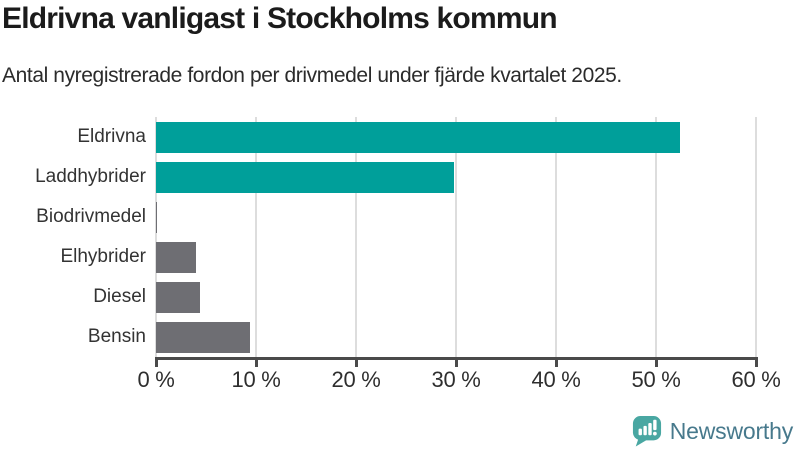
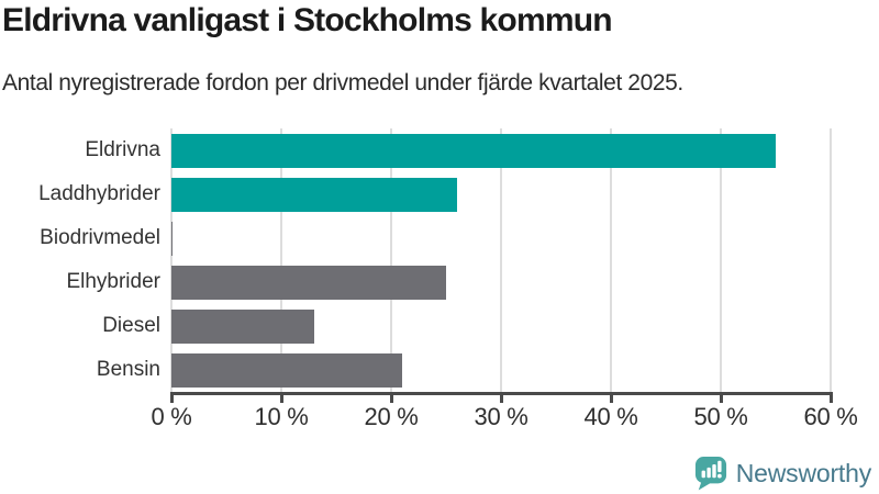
Eldrivna: 52% -> 55%
Laddhybrider: 30% -> 26%
Elhybrider: 4% -> 25%
Diesel: 4% -> 13%
Bensin: 9% -> 21%
